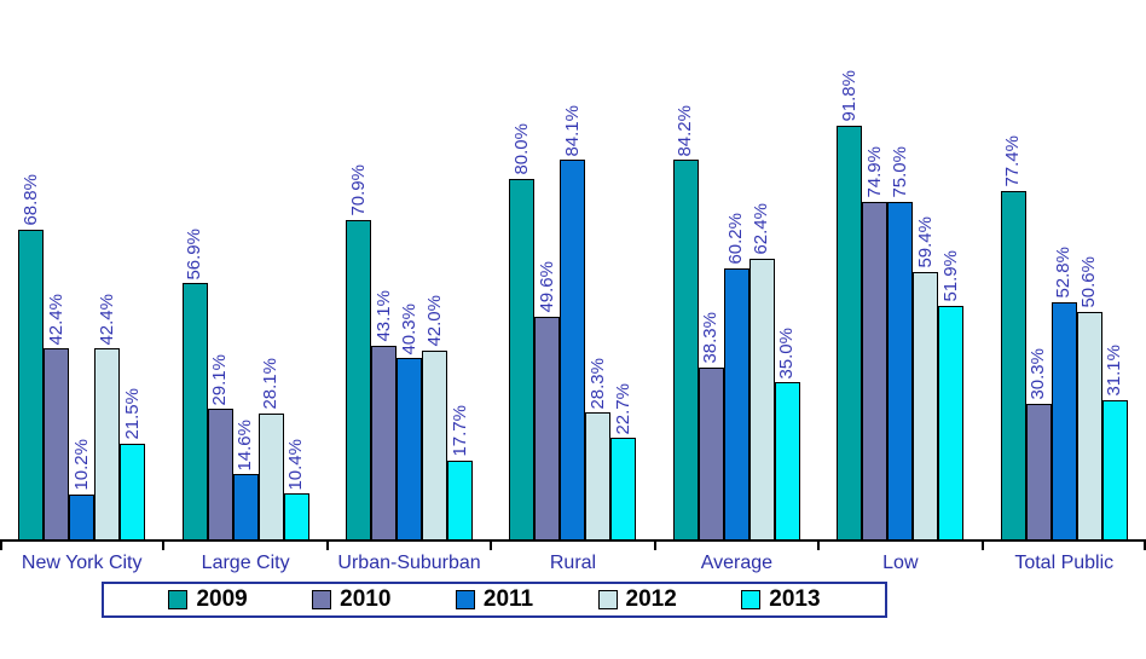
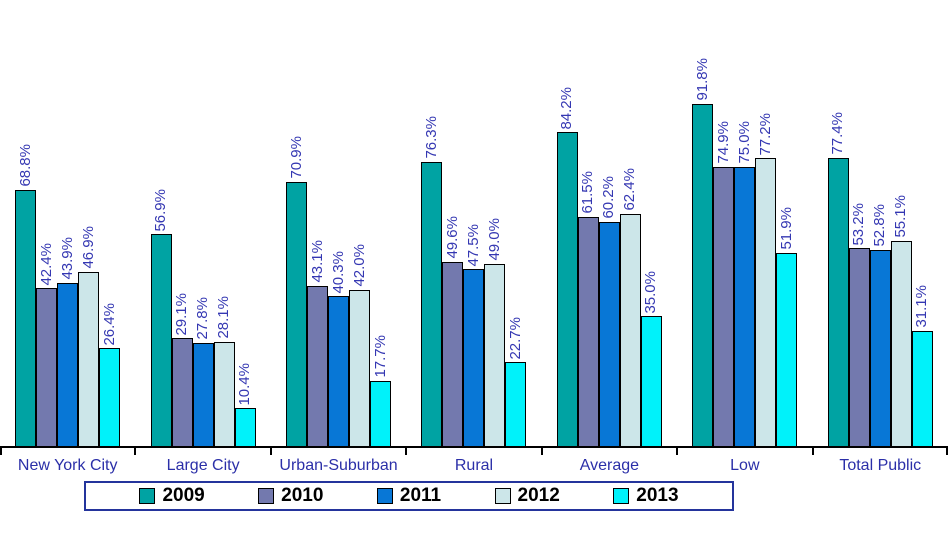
2011/New York City: 10.2% -> 43.9%
2012/New York City: 42.4% -> 46.9%
2013/New York City: 21.5% -> 26.4%
2011/Large City: 14.6% -> 27.8%
2009/Rural: 80.0% -> 76.3%
2011/Rural: 84.1% -> 47.5%
2012/Rural: 28.3% -> 49.0%
2010/Average: 38.3% -> 61.5%
2012/Low: 59.4% -> 77.2%
2010/Total Public: 30.3% -> 53.2%
2012/Total Public: 50.6% -> 55.1%
